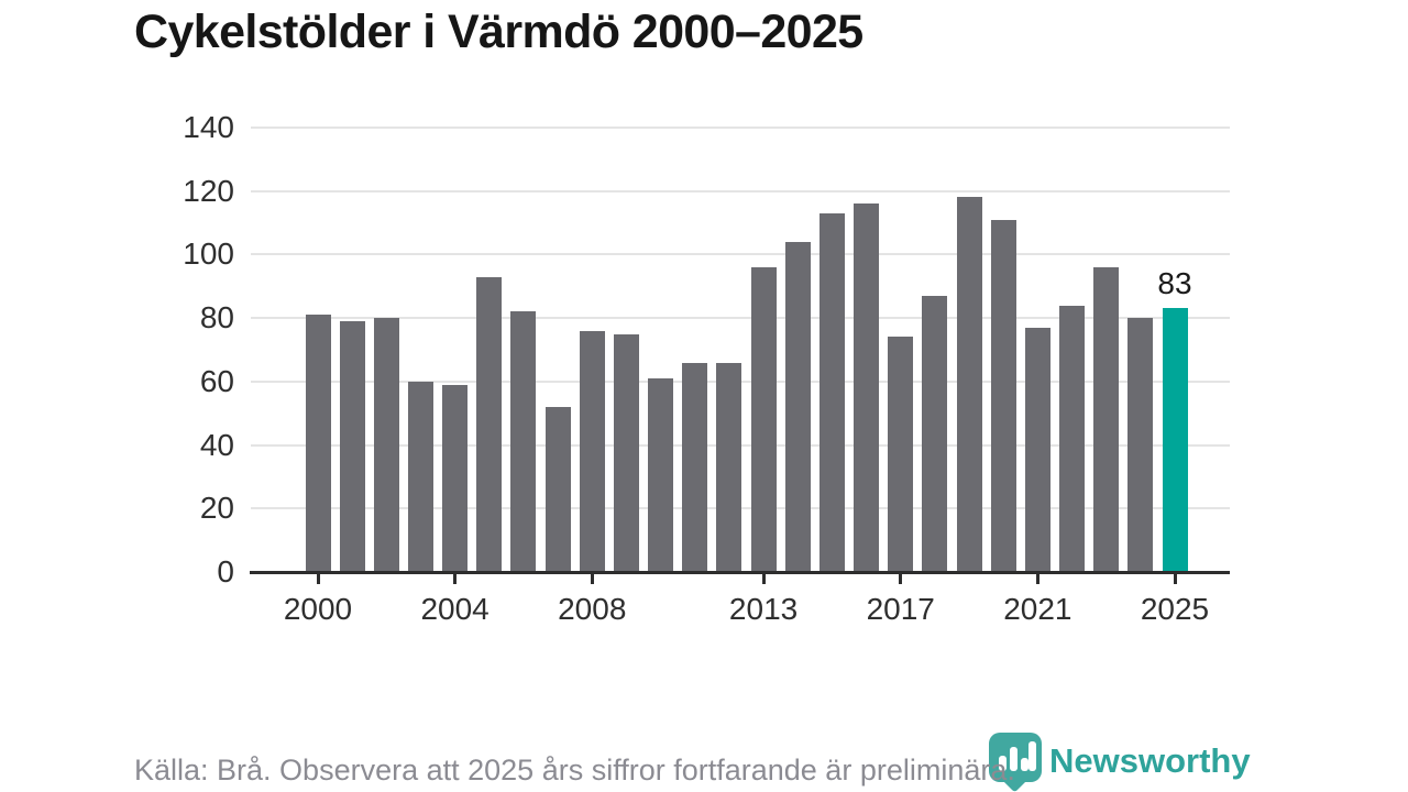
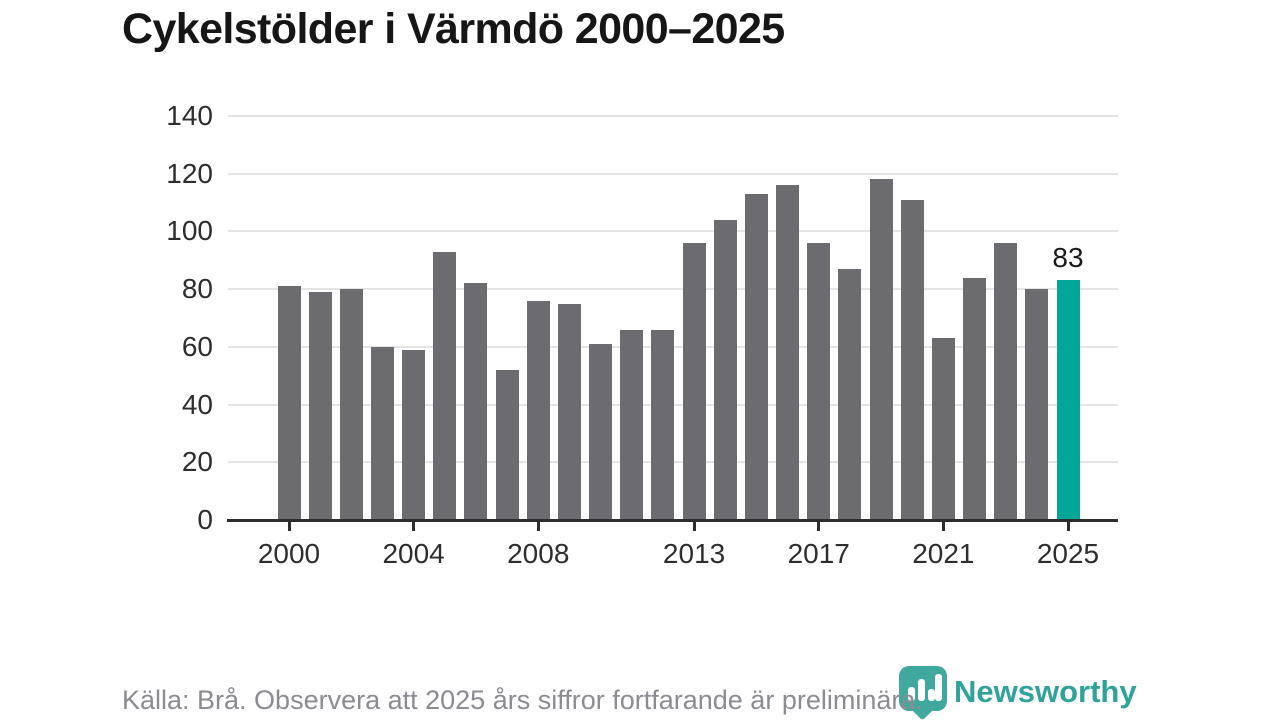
2017: 74 -> 96
2021: 77 -> 63
